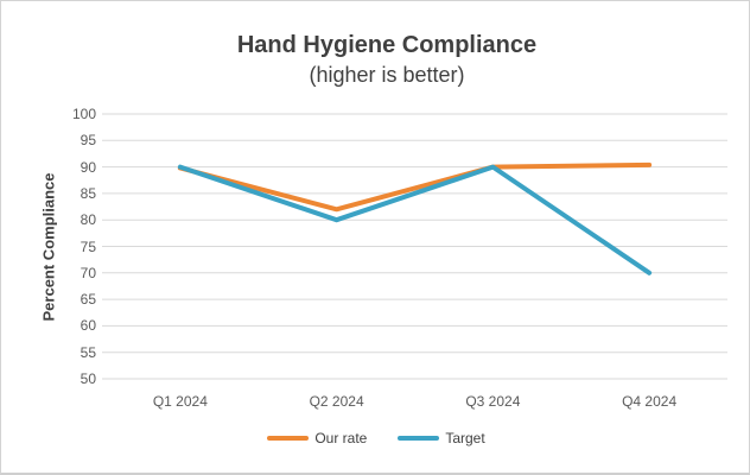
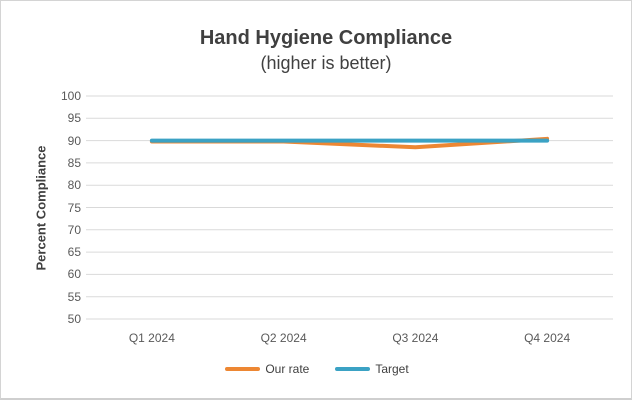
Our rate/Q2 2024: 82 -> 90
Target/Q2 2024: 80 -> 90
Our rate/Q3 2024: 90 -> 88
Target/Q4 2024: 70 -> 90
